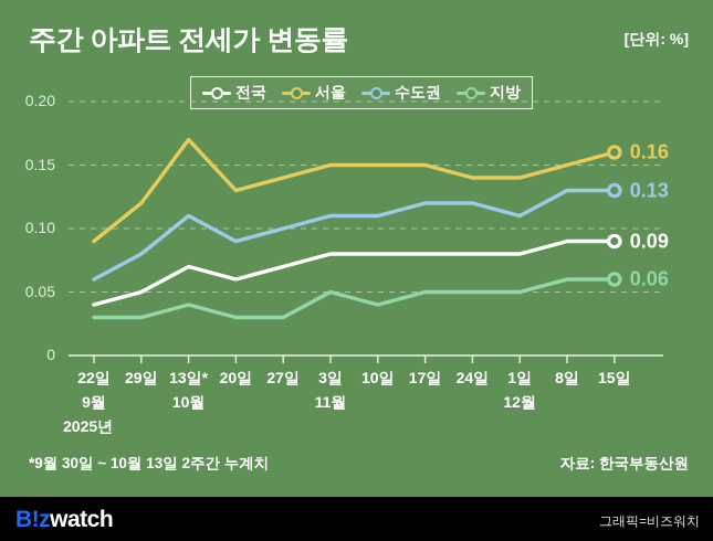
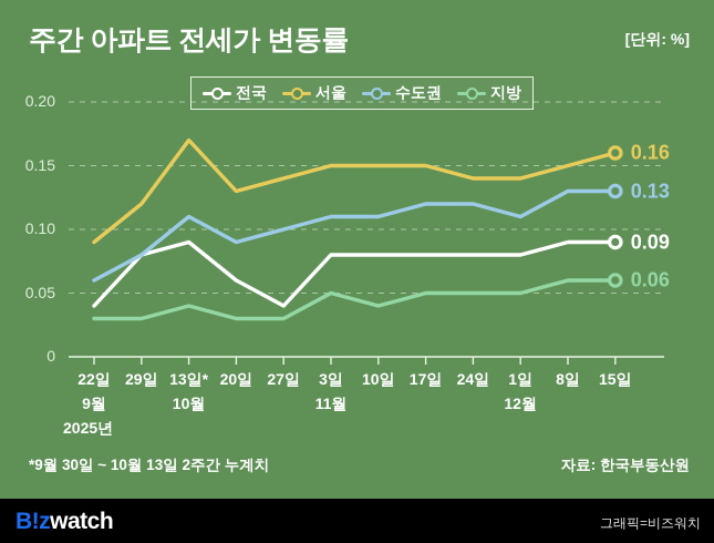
전국/29일: 0.05 -> 0.08
전국/13일*: 0.07 -> 0.09
전국/27일: 0.07 -> 0.04
